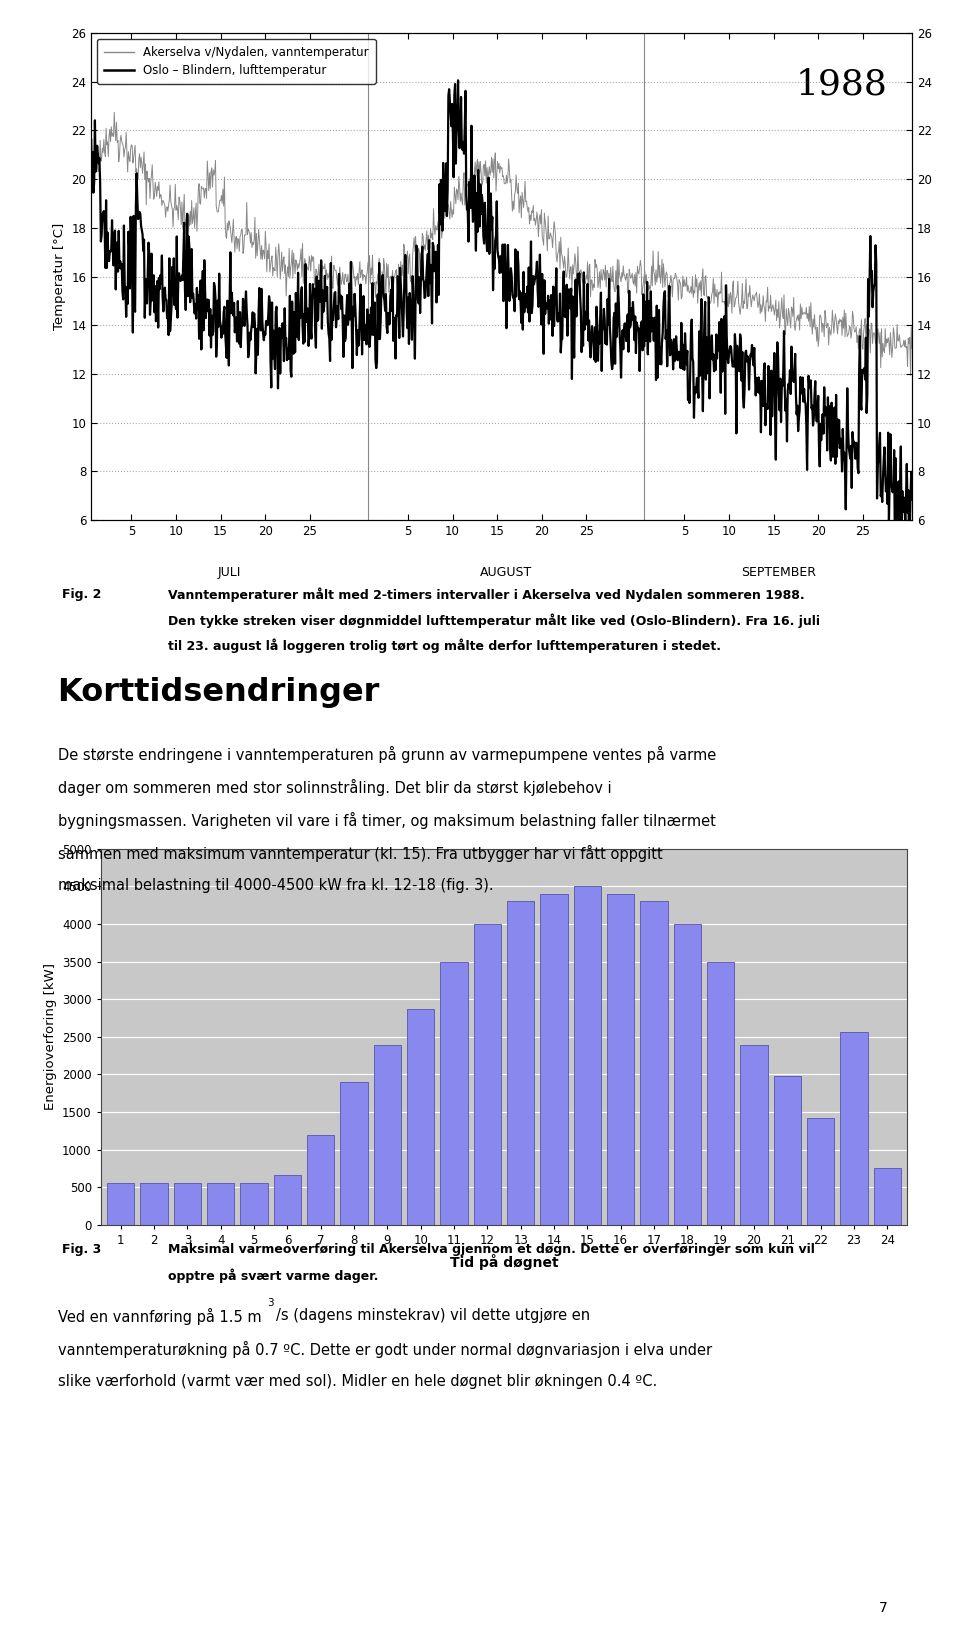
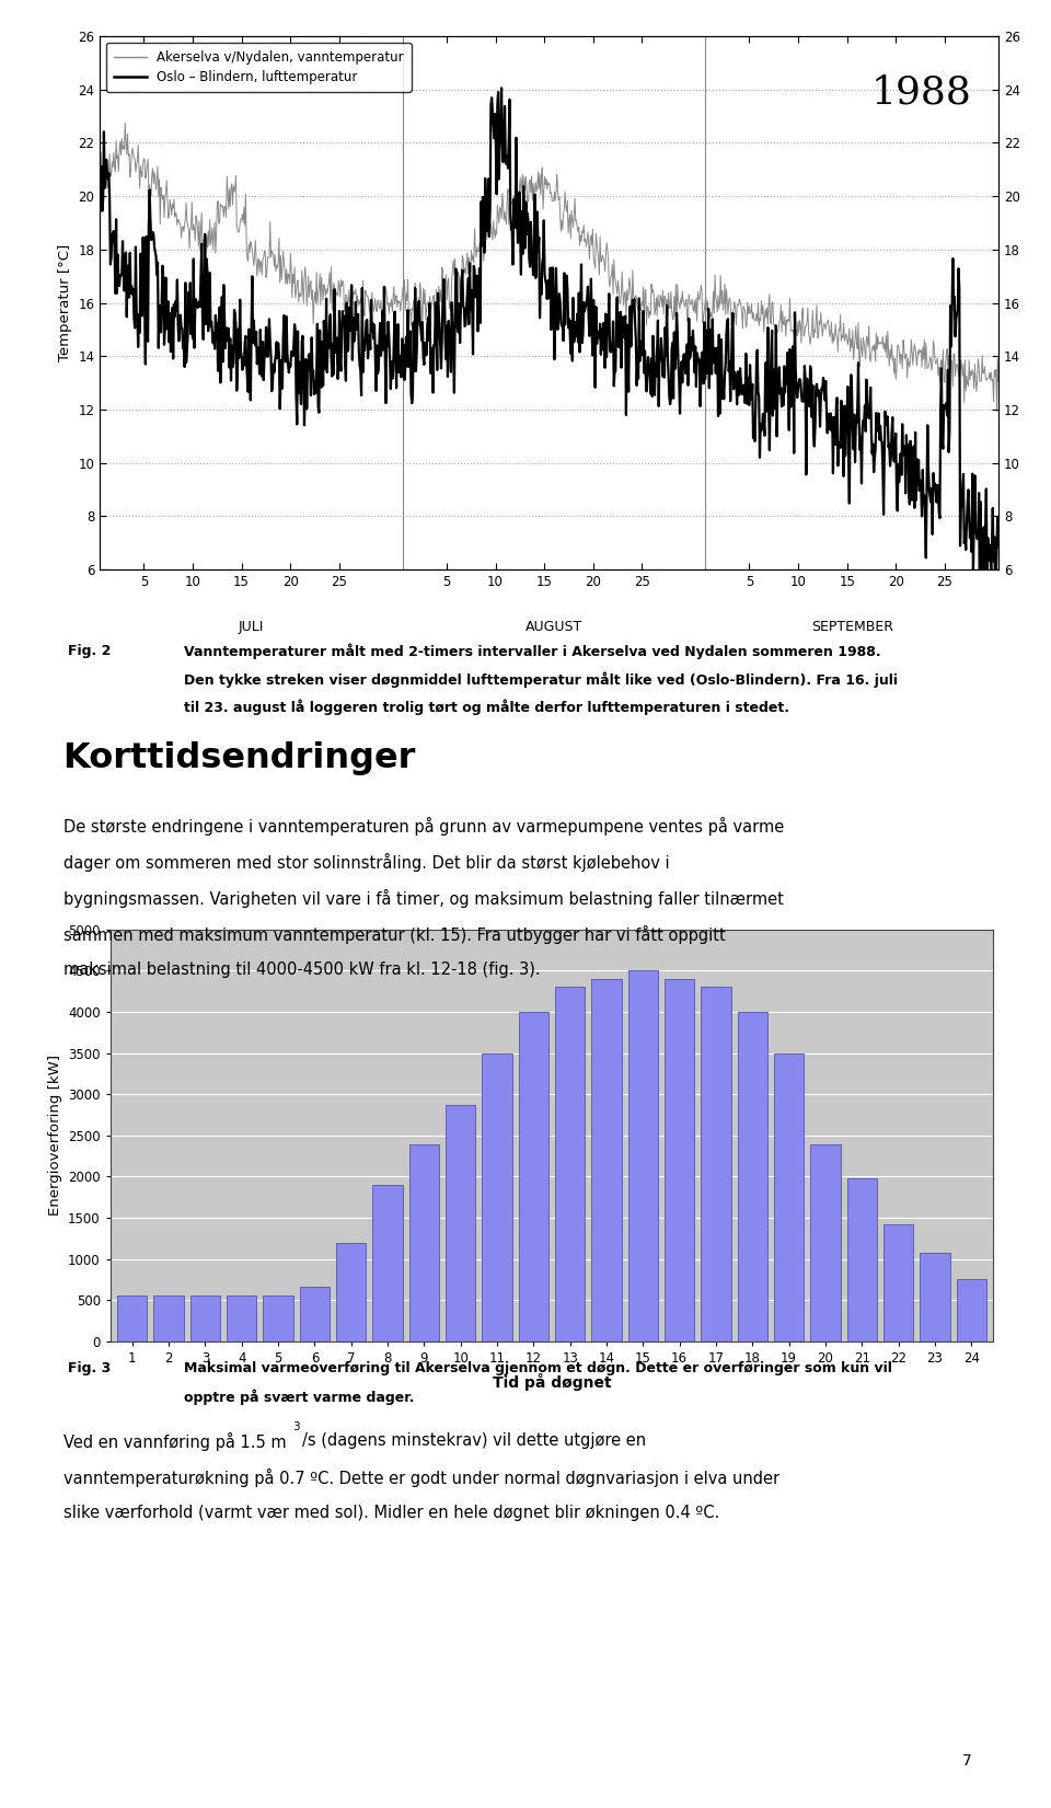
23: 2560 -> 1070
